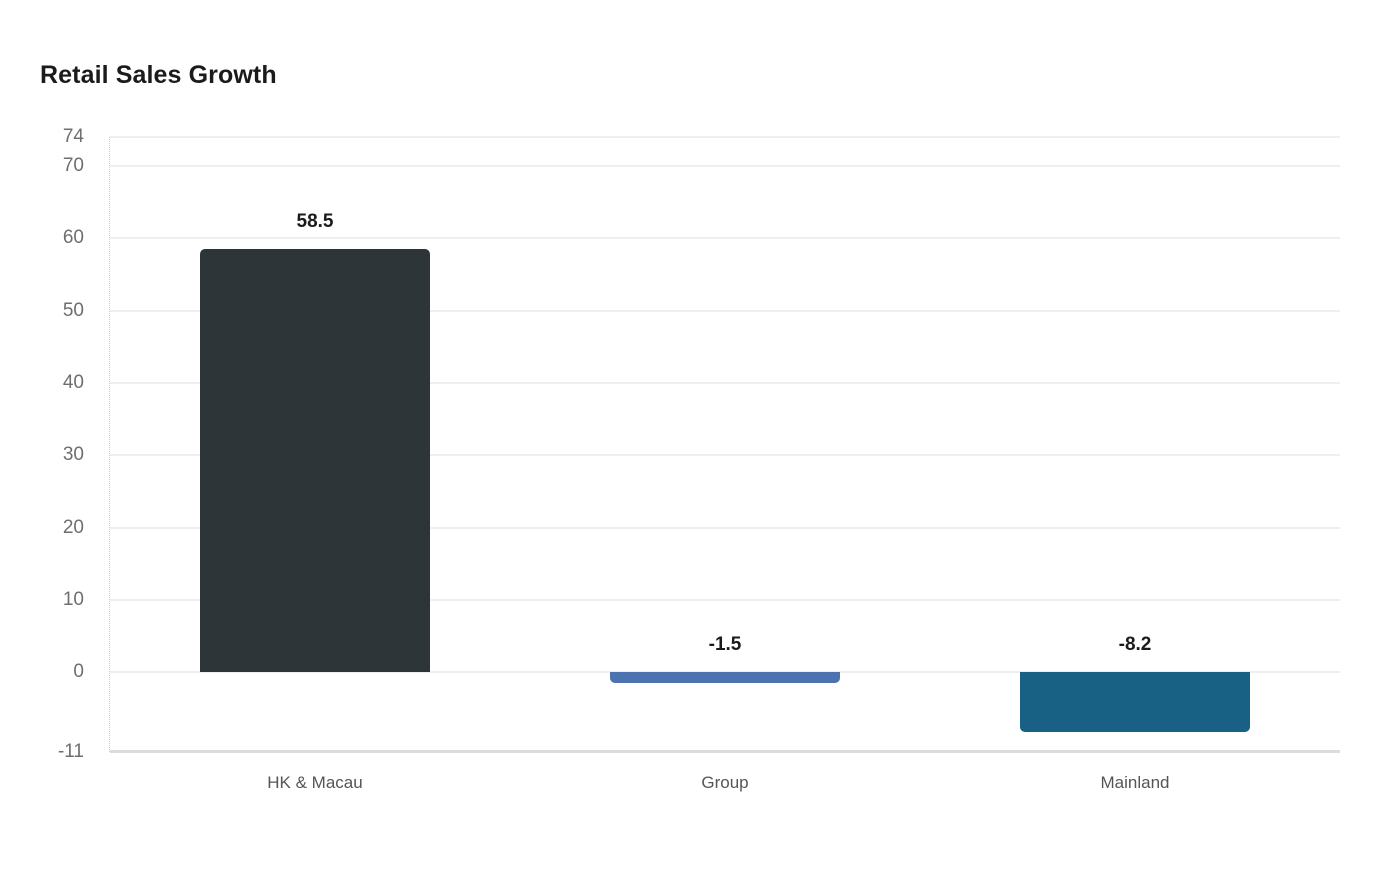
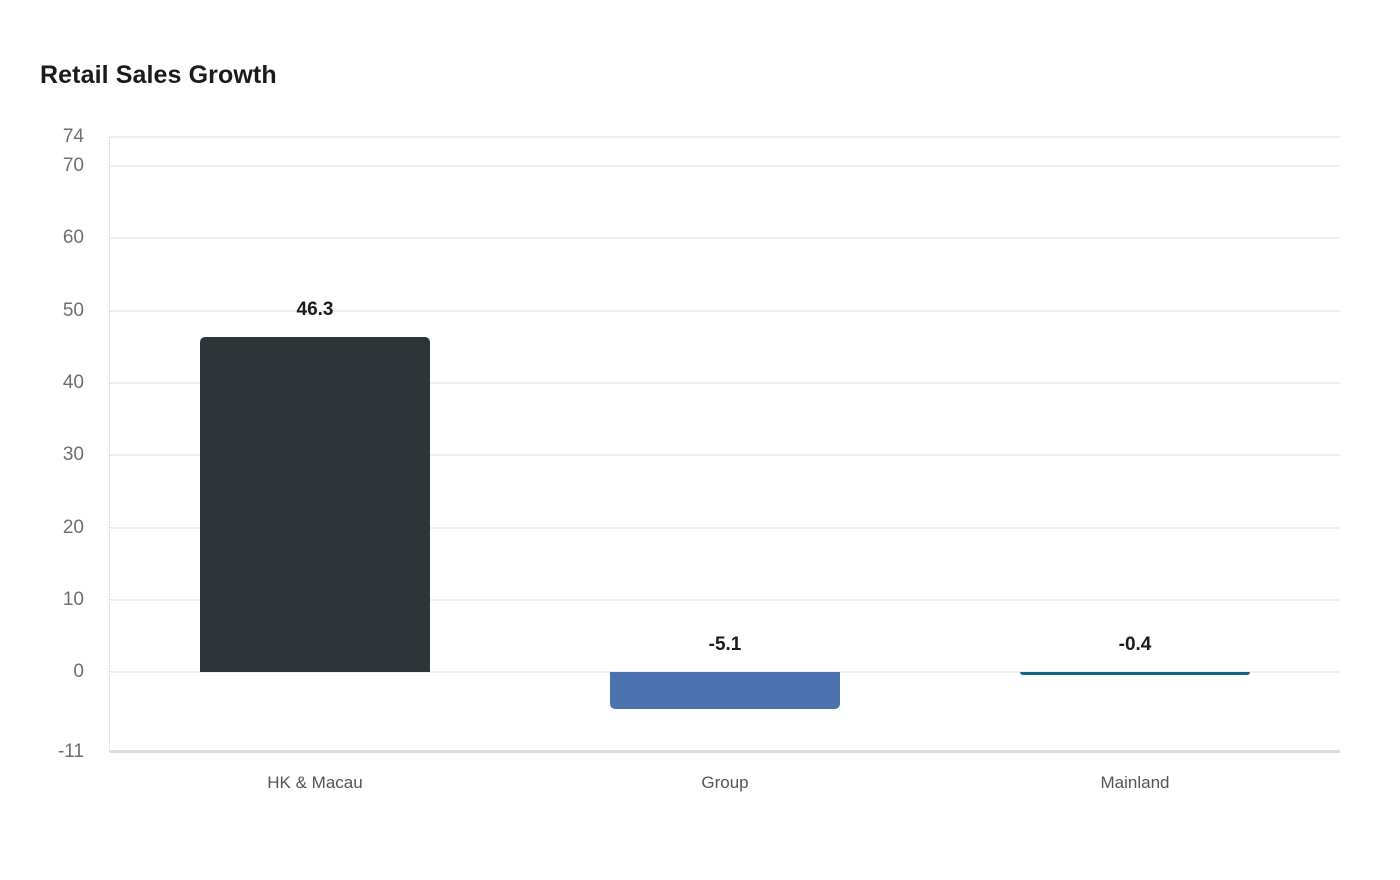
HK & Macau: 58.5 -> 46.3
Group: -1.5 -> -5.1
Mainland: -8.2 -> -0.4
